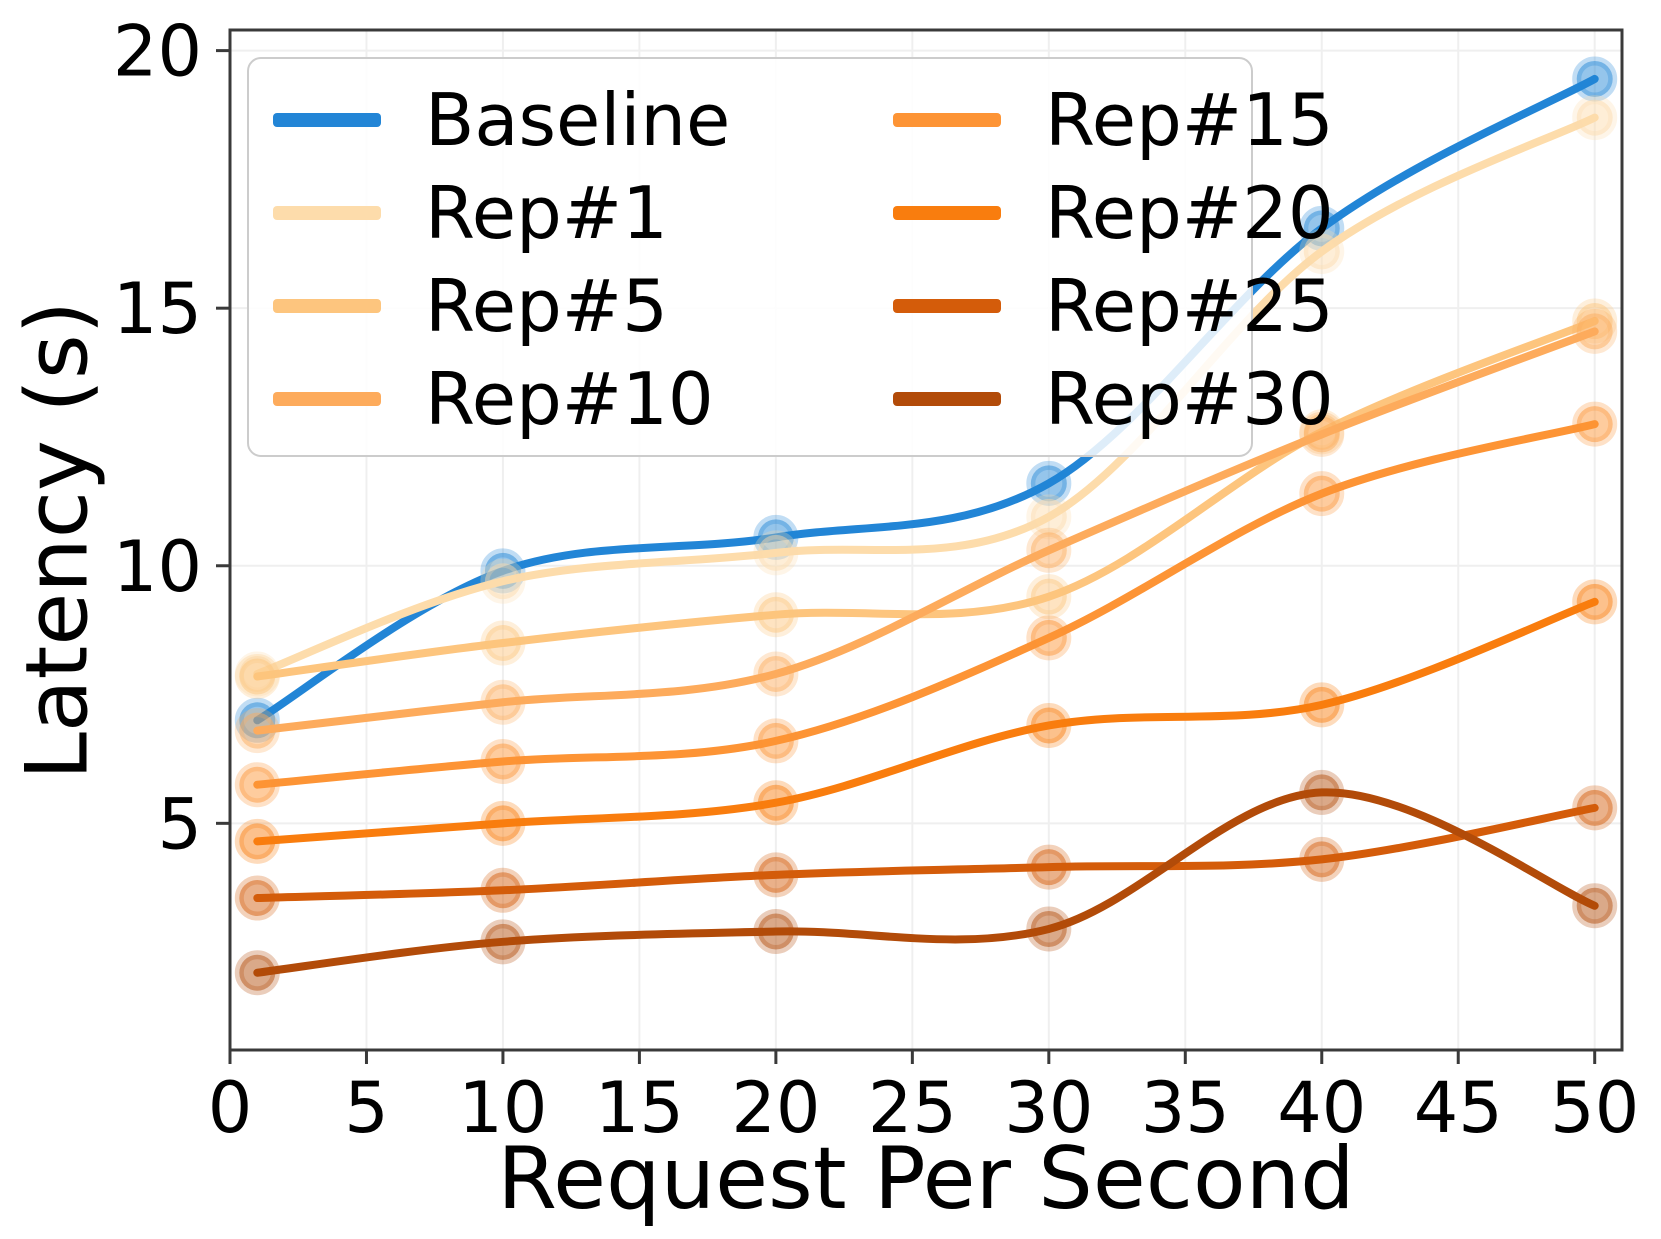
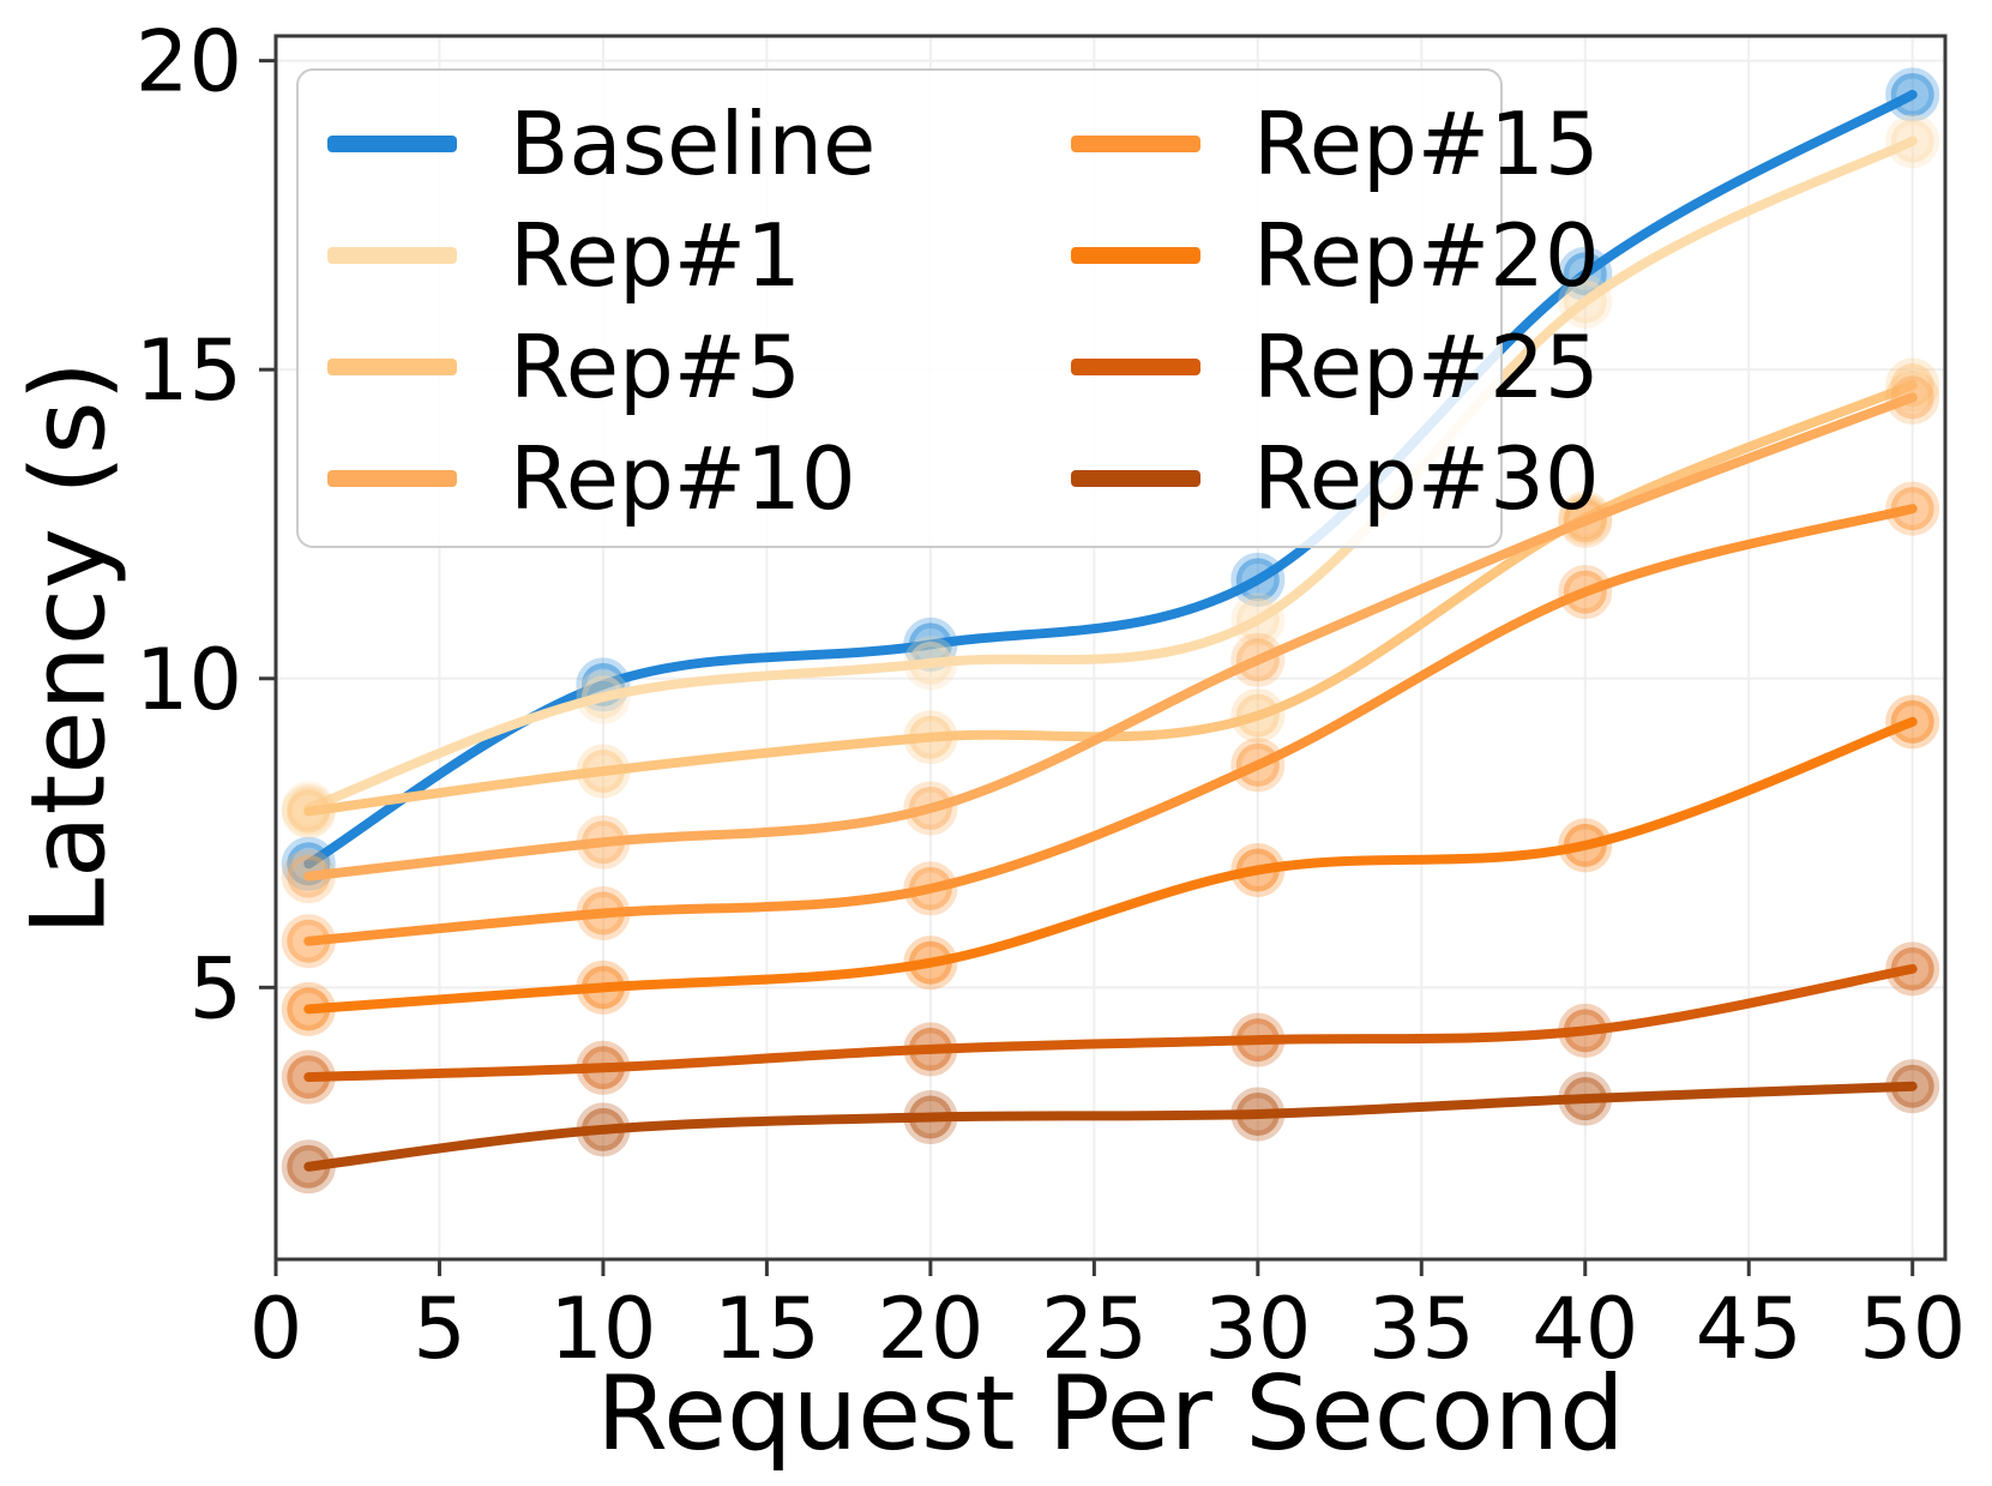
Rep#30/40: 5.6 -> 3.2
